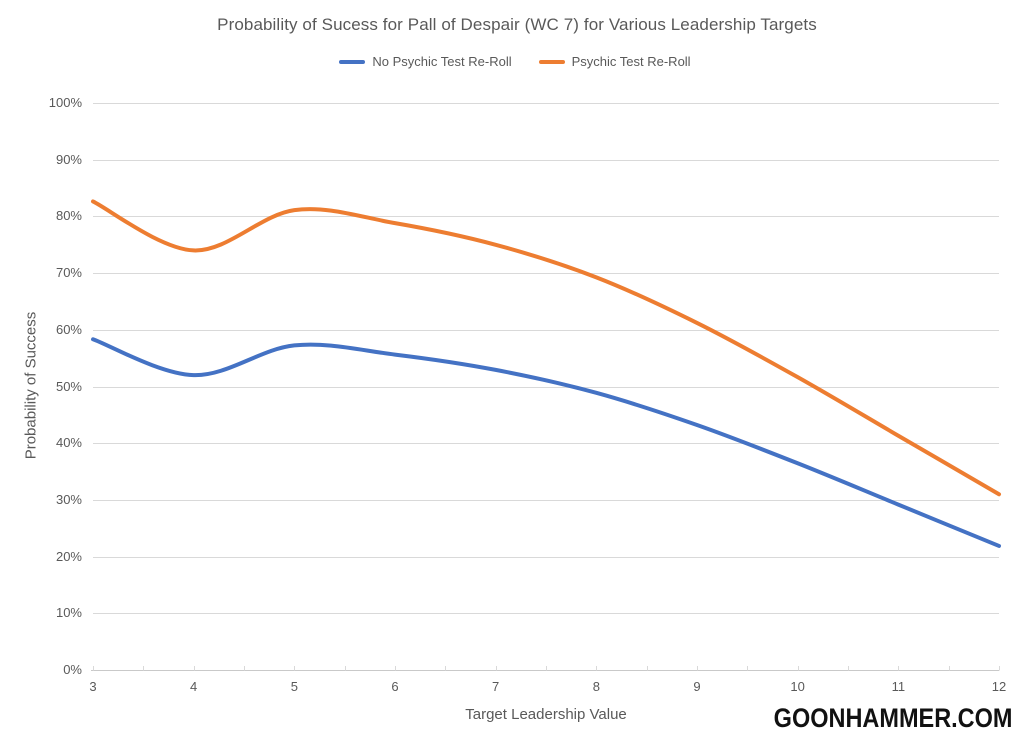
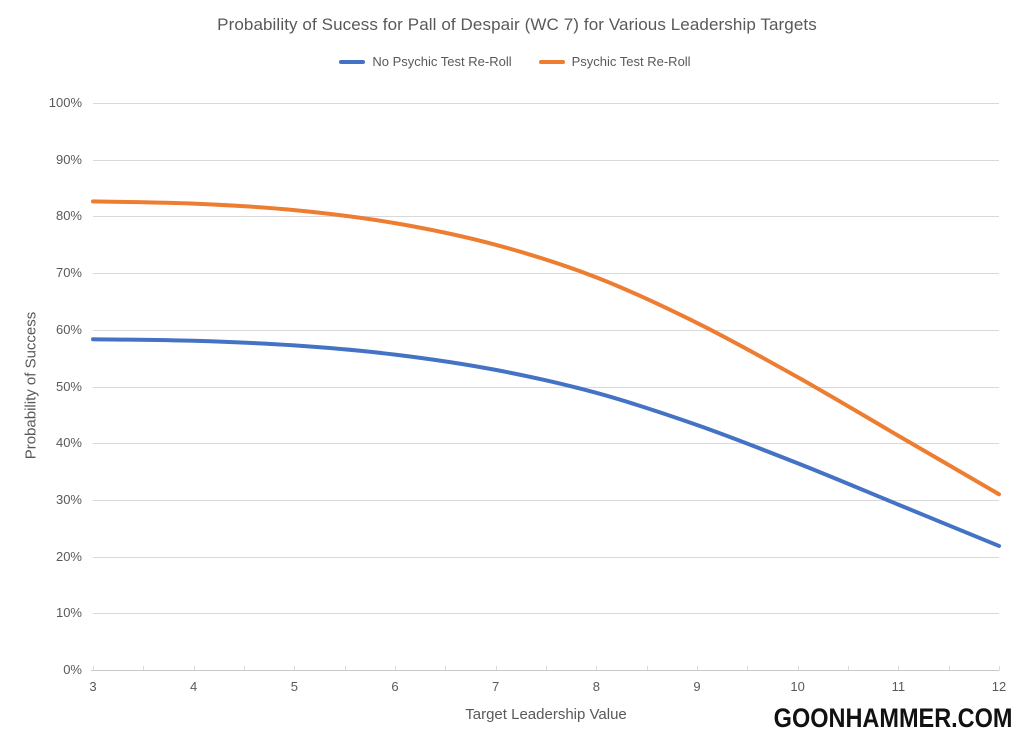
No Psychic Test Re-Roll/4: 52% -> 58%
Psychic Test Re-Roll/4: 74% -> 82%
